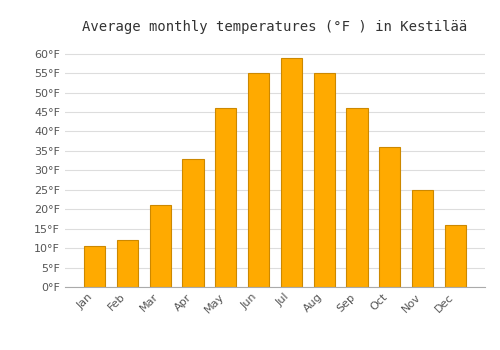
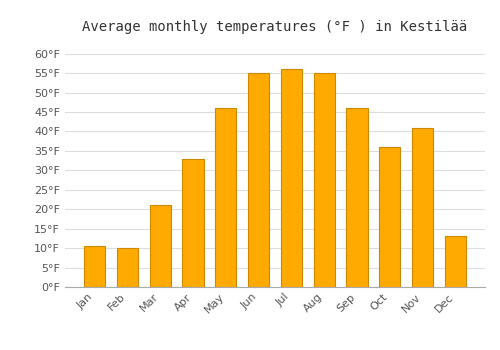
Feb: 12.0°F -> 10.0°F
Jul: 59.0°F -> 56.0°F
Nov: 25.0°F -> 41.0°F
Dec: 16.0°F -> 13.0°F
